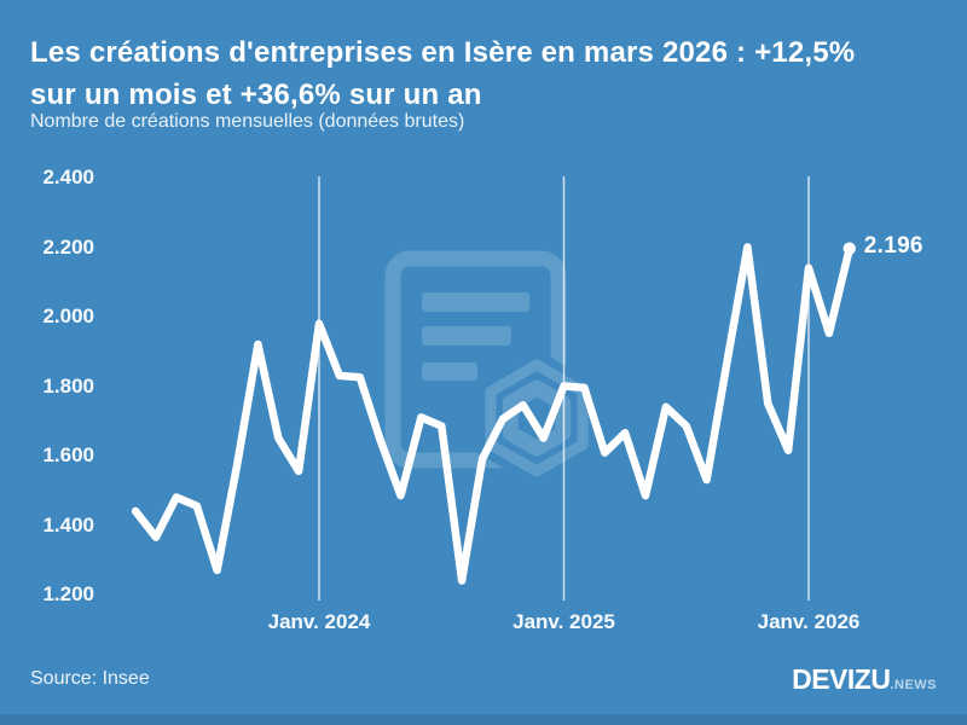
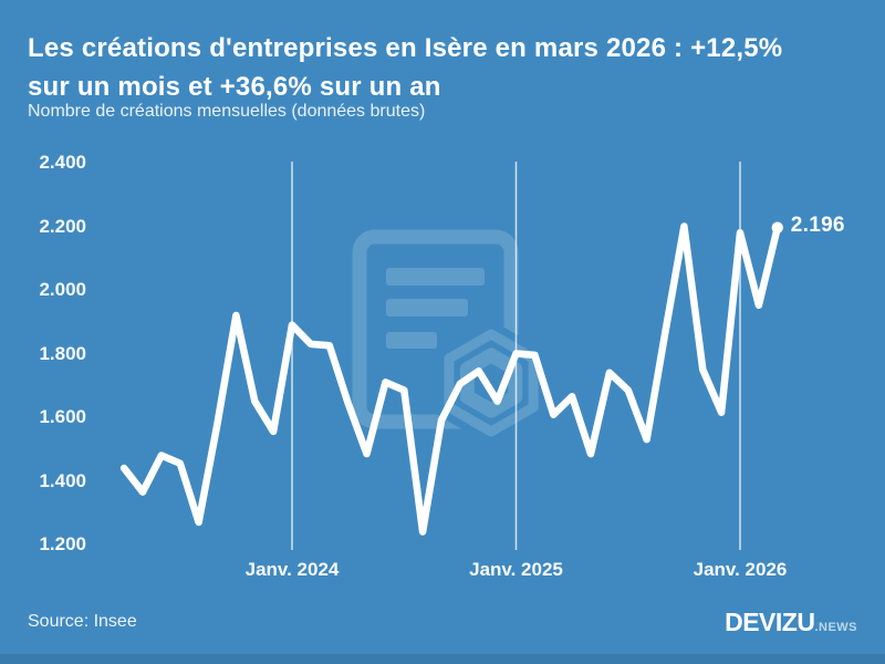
Janv. 2024: 1980 -> 1890
Janv. 2026: 2140 -> 2180
